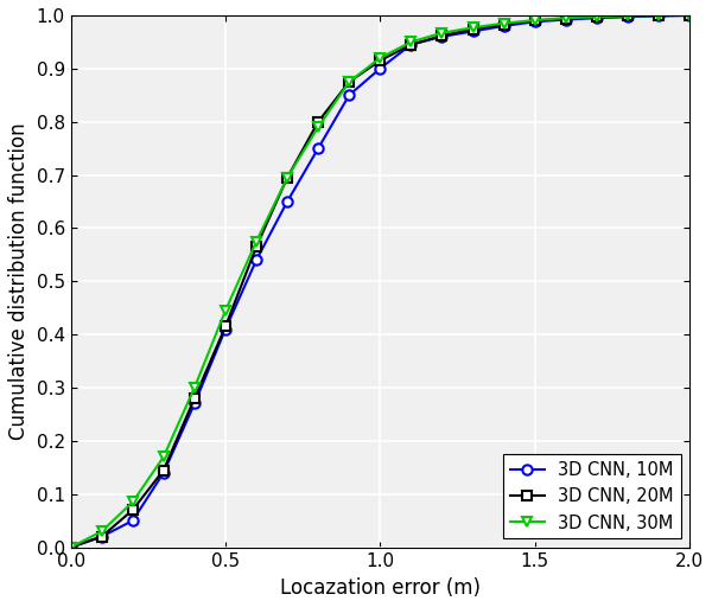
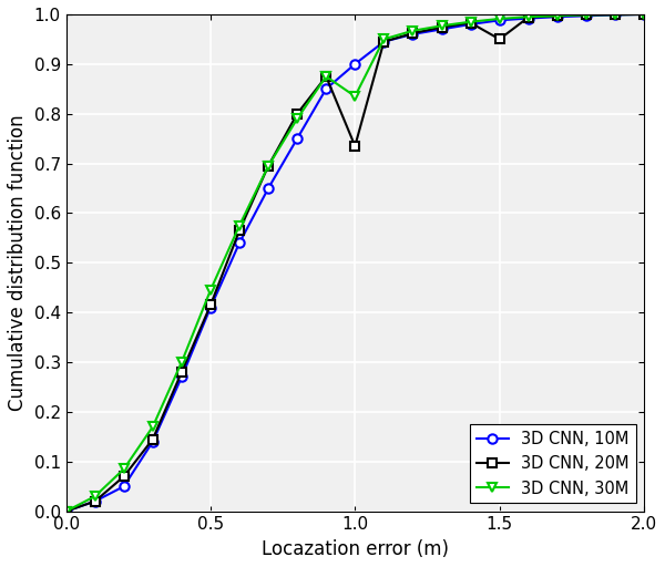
3D CNN, 20M/1.0: 0.915 -> 0.735
3D CNN, 30M/1.0: 0.920 -> 0.835
3D CNN, 20M/1.5: 0.990 -> 0.950
